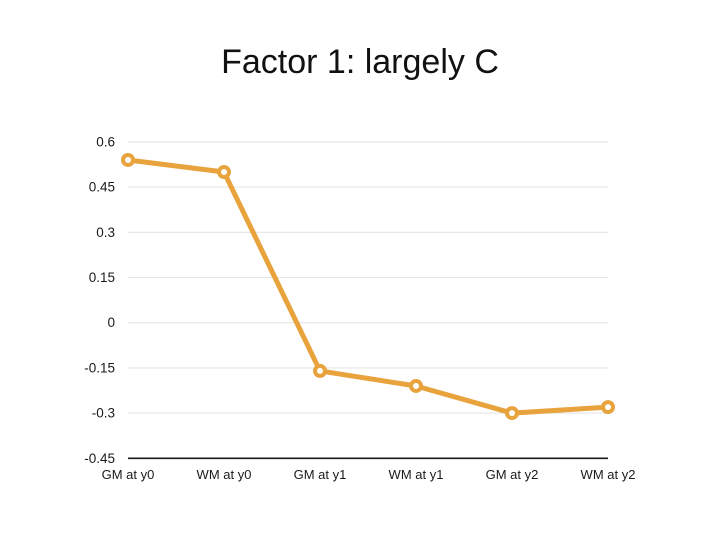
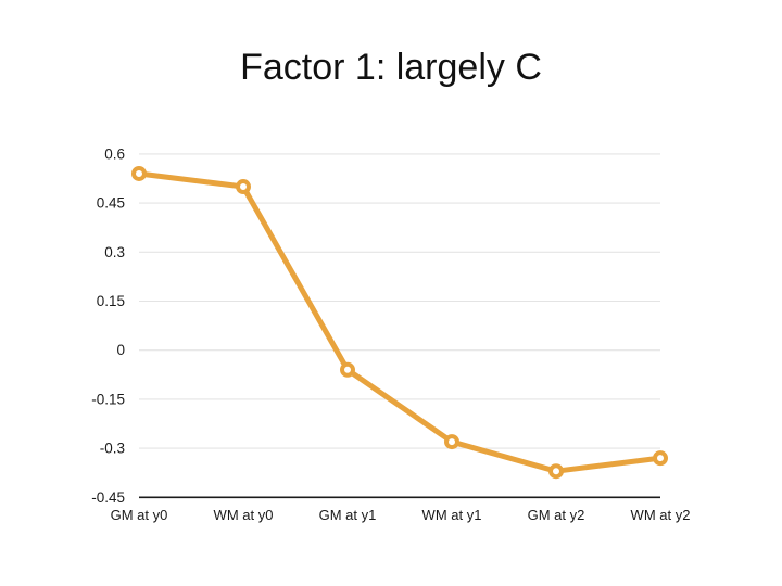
GM at y1: -0.16 -> -0.06
WM at y1: -0.21 -> -0.28
GM at y2: -0.30 -> -0.37
WM at y2: -0.28 -> -0.33
